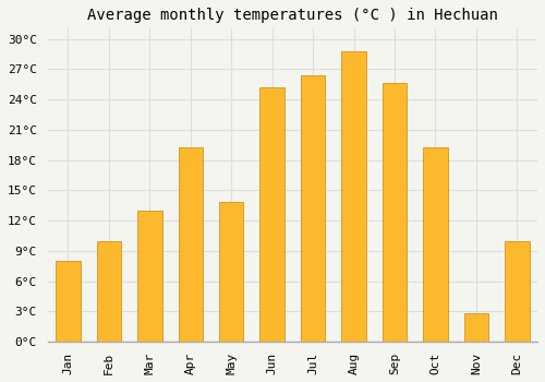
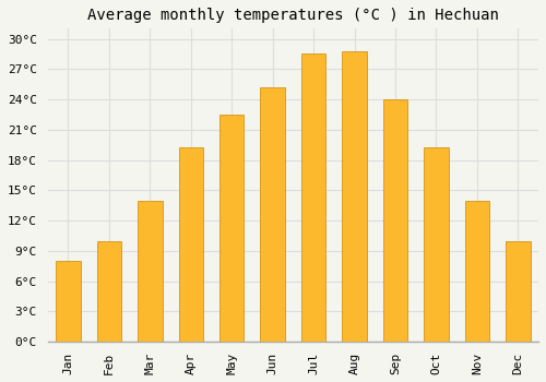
Mar: 13.0°C -> 14.0°C
May: 13.8°C -> 22.5°C
Jul: 26.4°C -> 28.5°C
Sep: 25.6°C -> 24.0°C
Nov: 2.8°C -> 14.0°C
